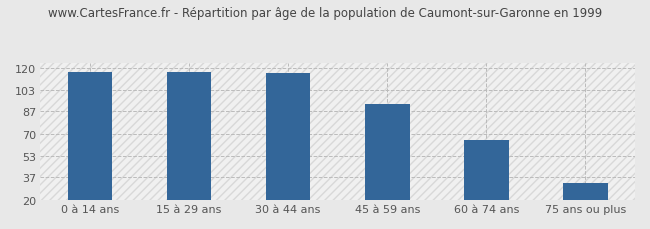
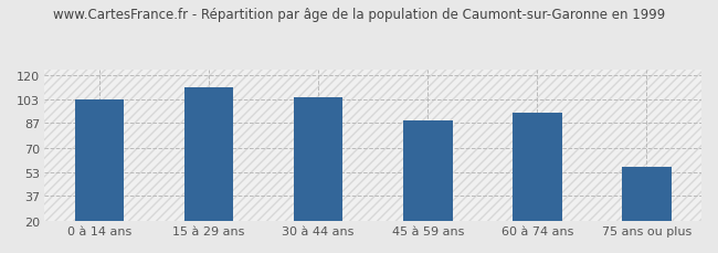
0 à 14 ans: 117 -> 103
15 à 29 ans: 117 -> 112
30 à 44 ans: 116 -> 105
45 à 59 ans: 93 -> 89
60 à 74 ans: 65 -> 94
75 ans ou plus: 33 -> 57
